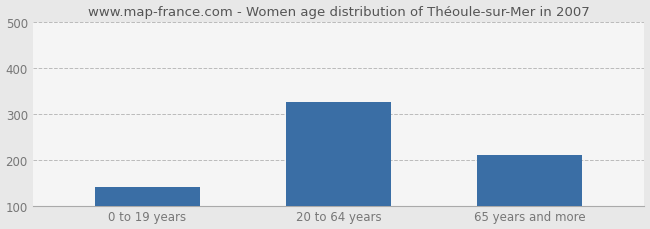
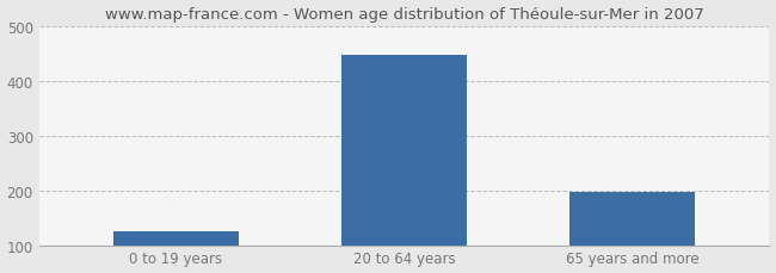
0 to 19 years: 140 -> 125
20 to 64 years: 325 -> 447
65 years and more: 210 -> 196
